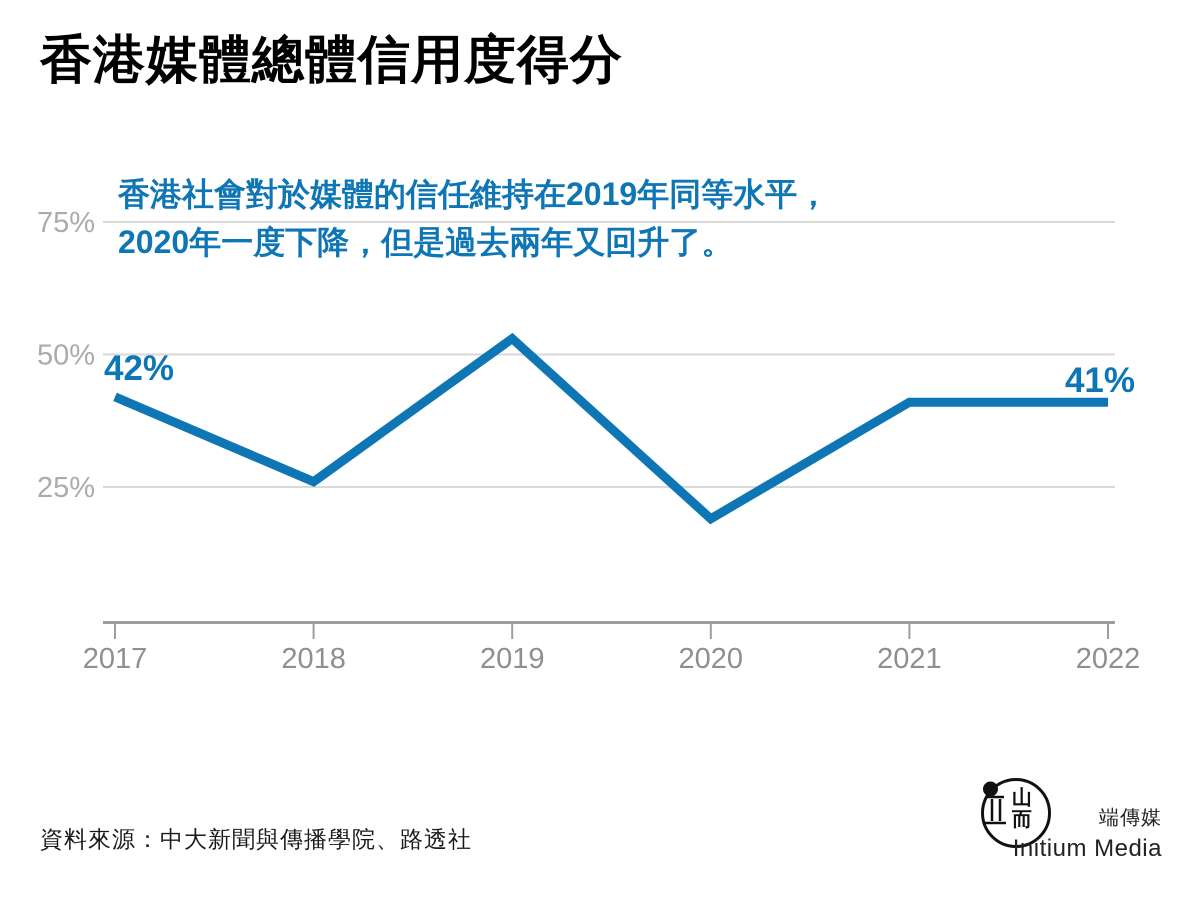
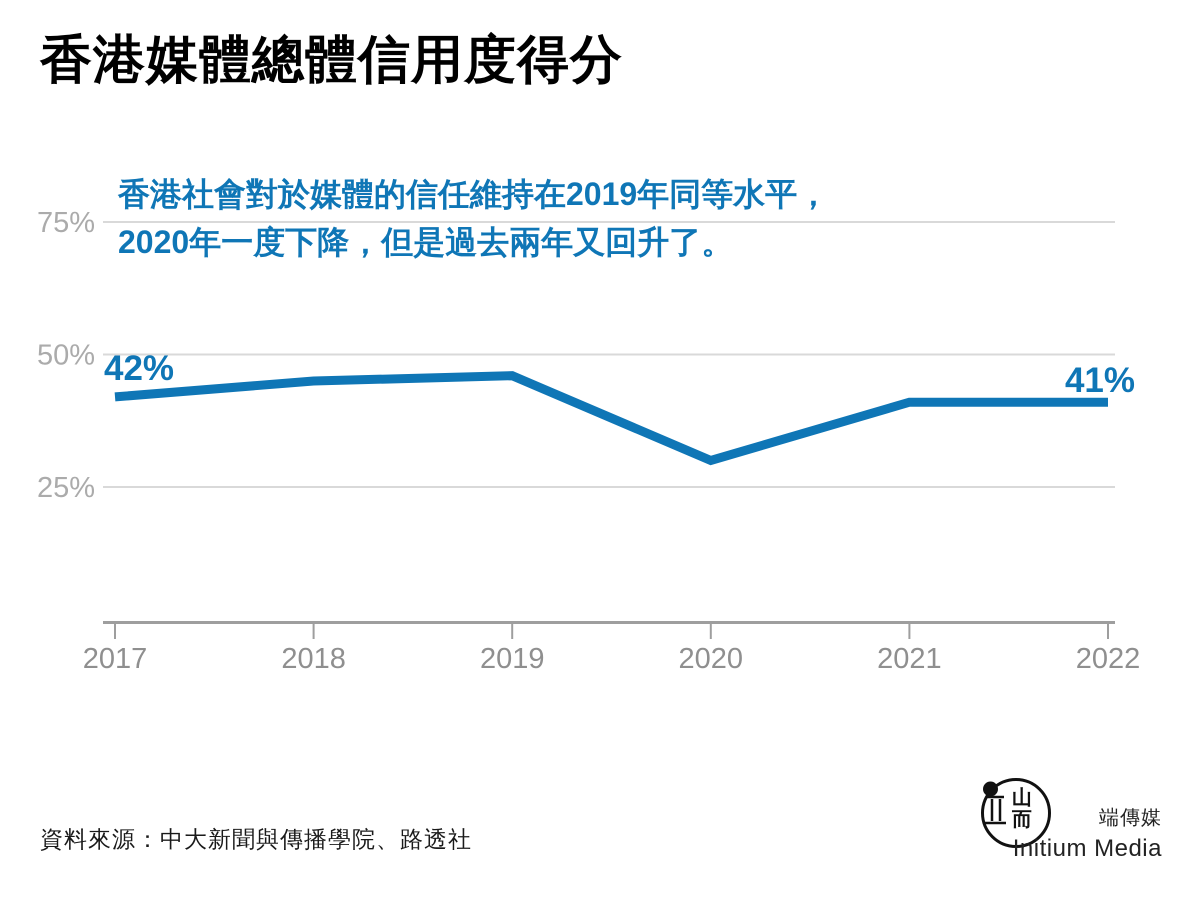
2018: 26% -> 45%
2019: 53% -> 46%
2020: 19% -> 30%
